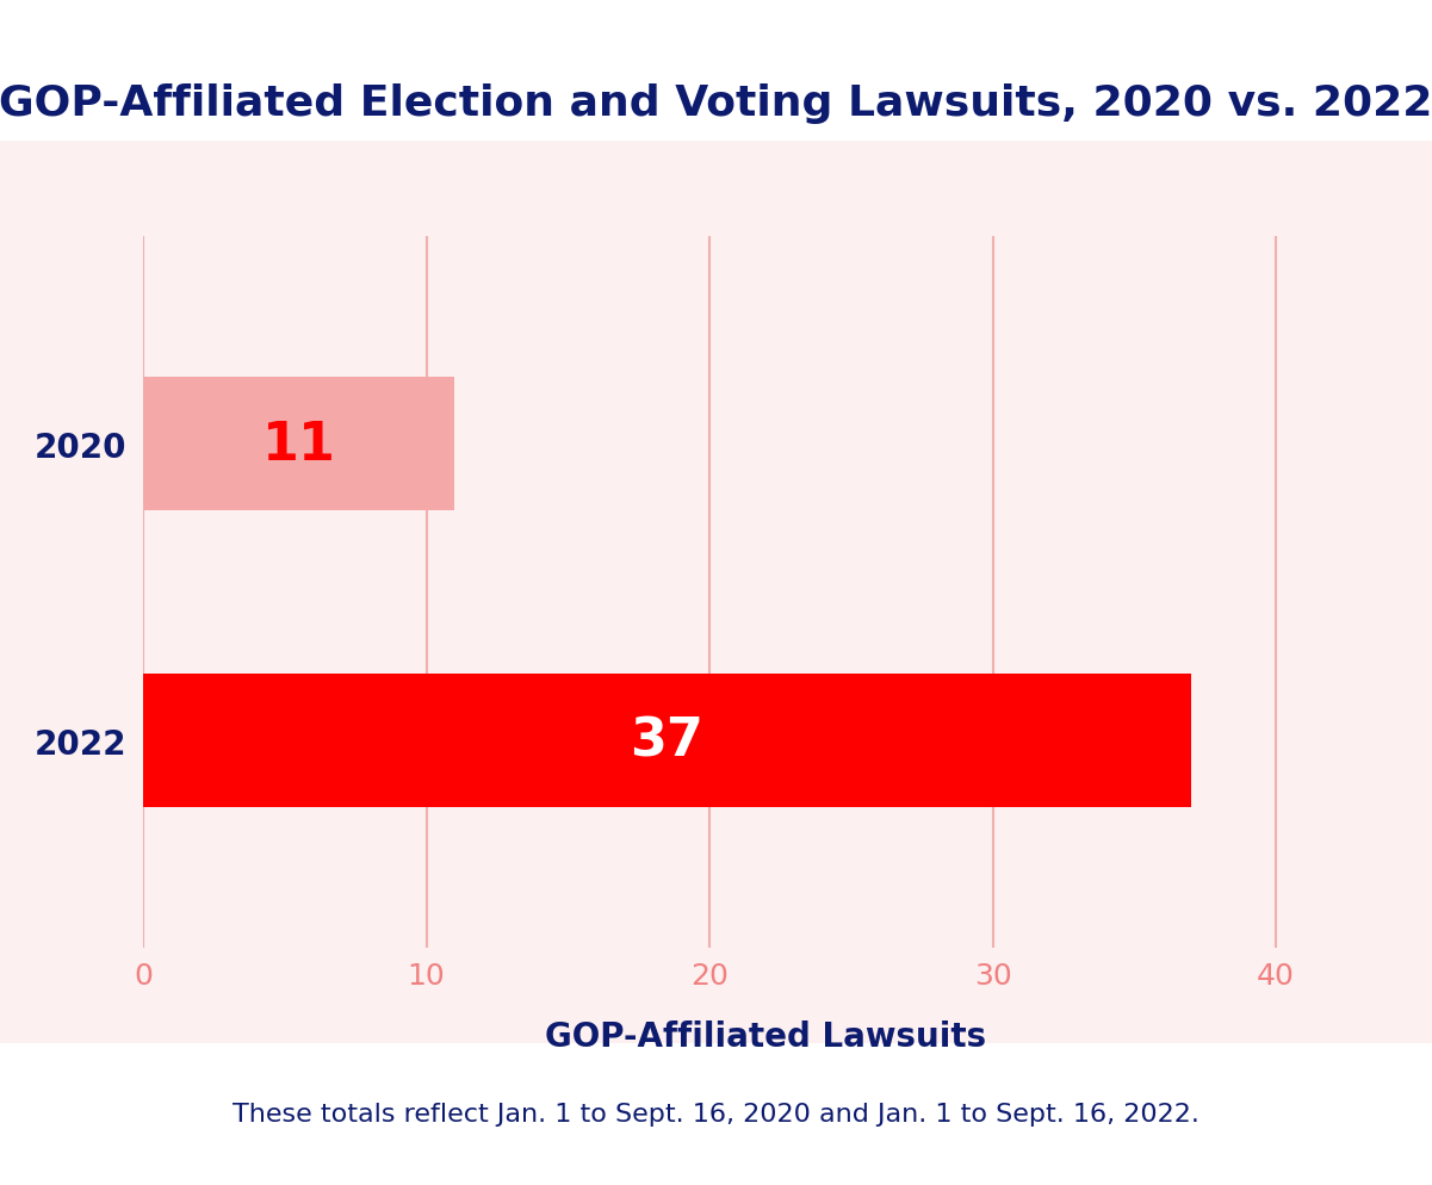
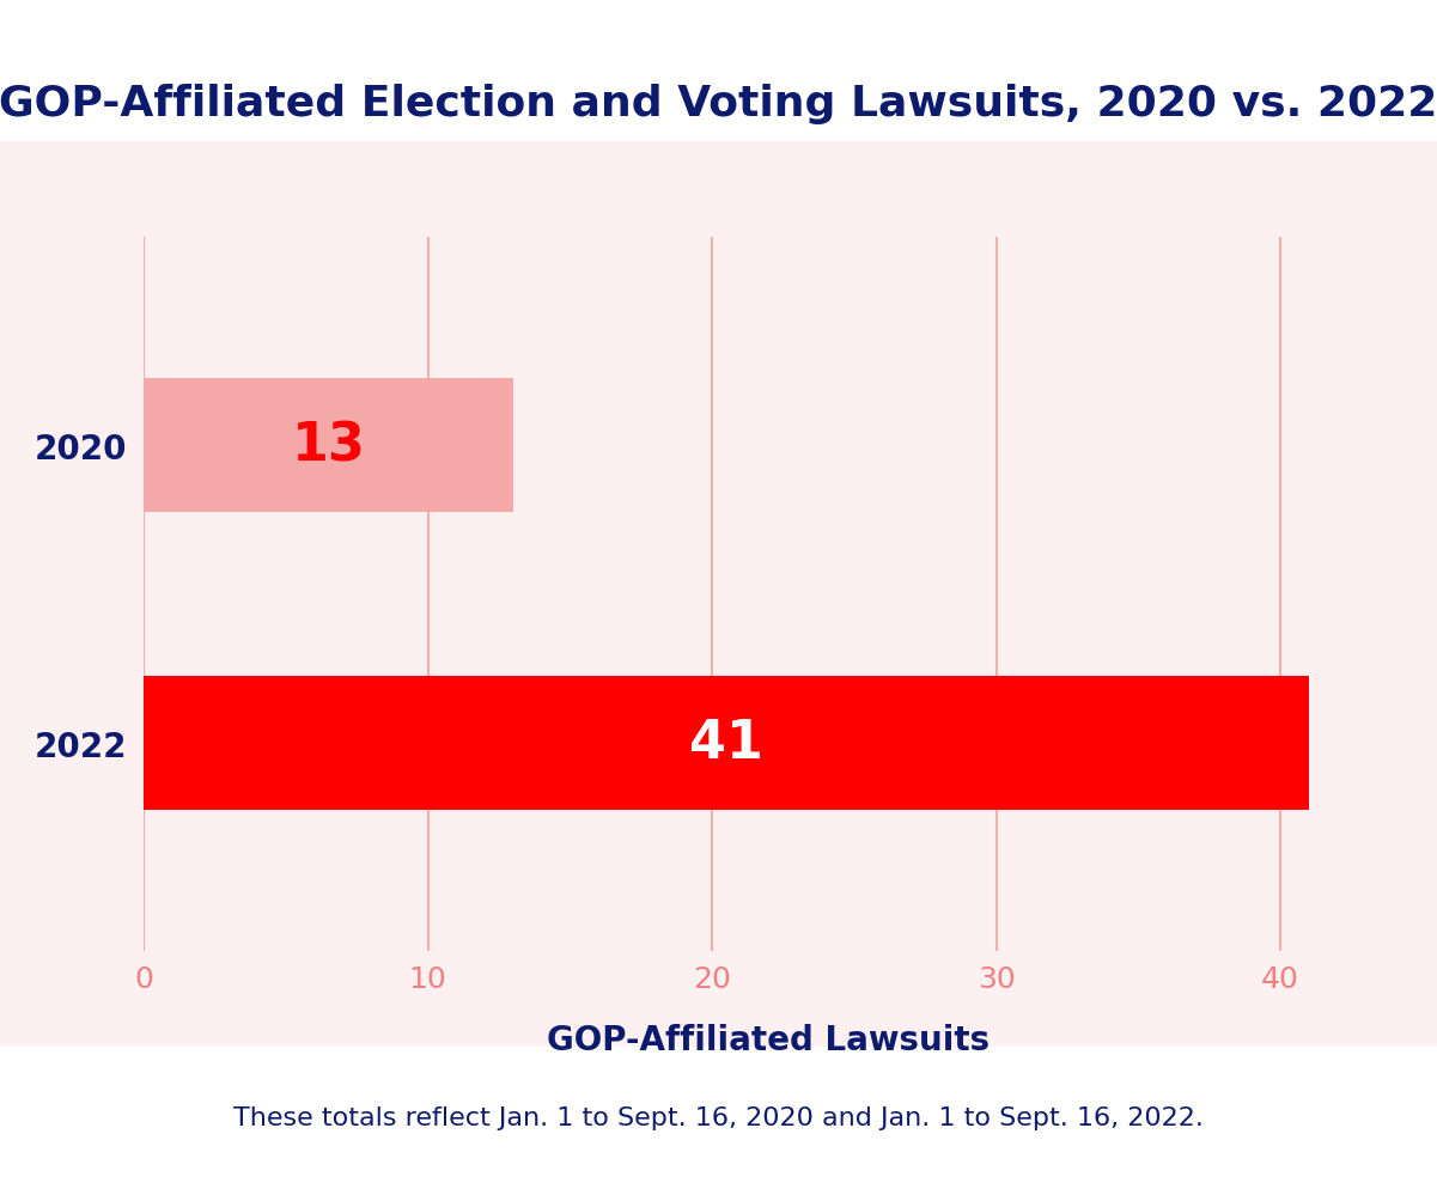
2020: 11 -> 13
2022: 37 -> 41
